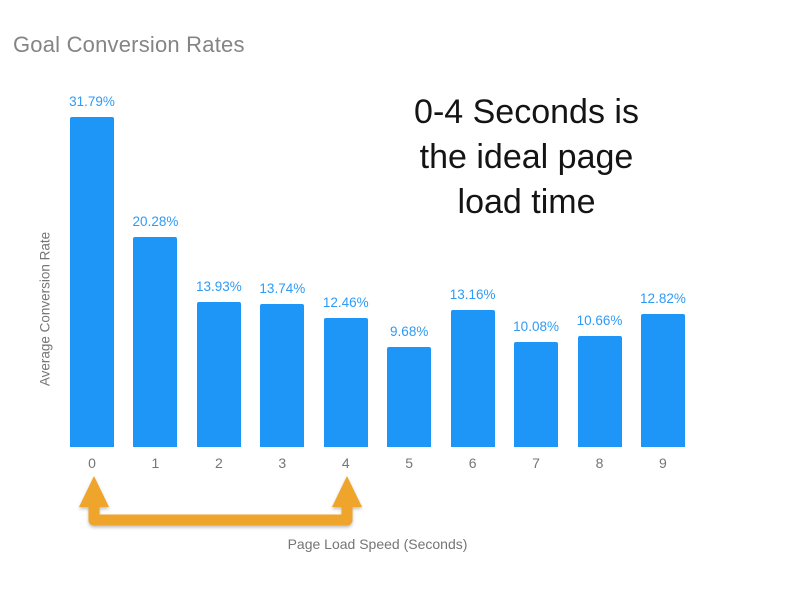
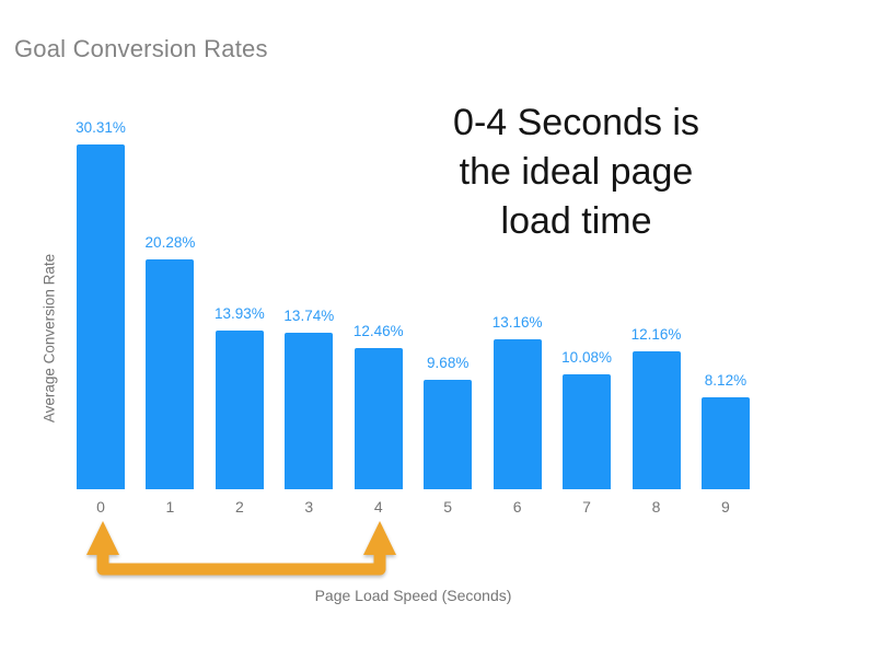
0: 31.79% -> 30.31%
8: 10.66% -> 12.16%
9: 12.82% -> 8.12%
